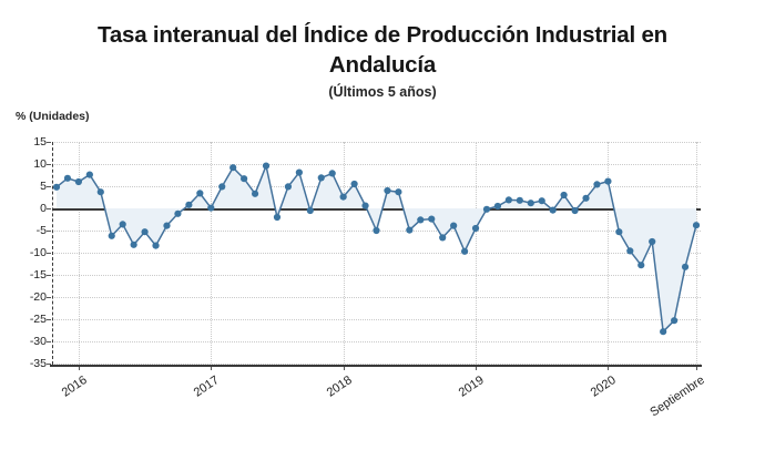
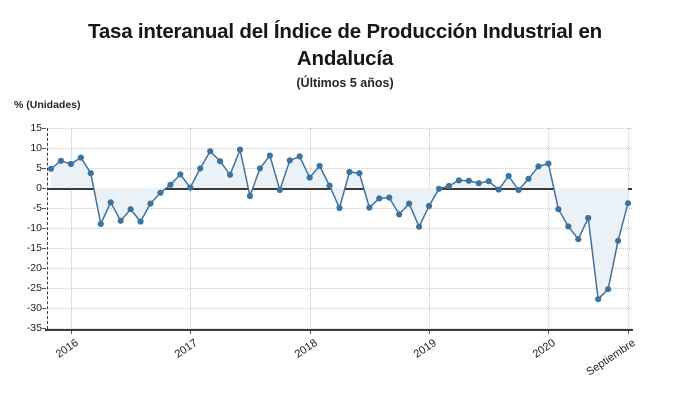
5: -6 -> -9
